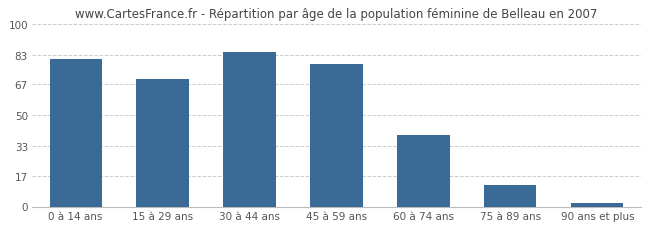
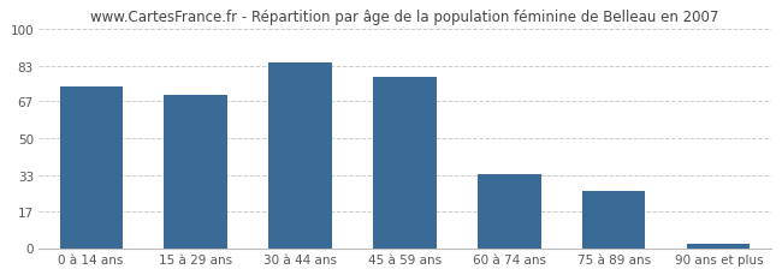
0 à 14 ans: 81 -> 74
60 à 74 ans: 39 -> 34
75 à 89 ans: 12 -> 26
